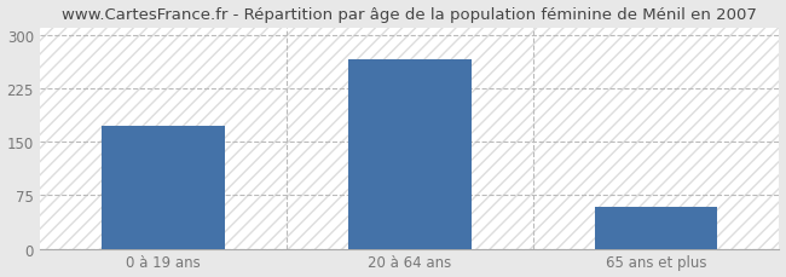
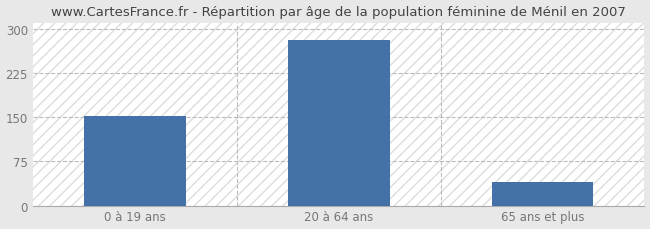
0 à 19 ans: 172 -> 152
20 à 64 ans: 266 -> 281
65 ans et plus: 58 -> 40
